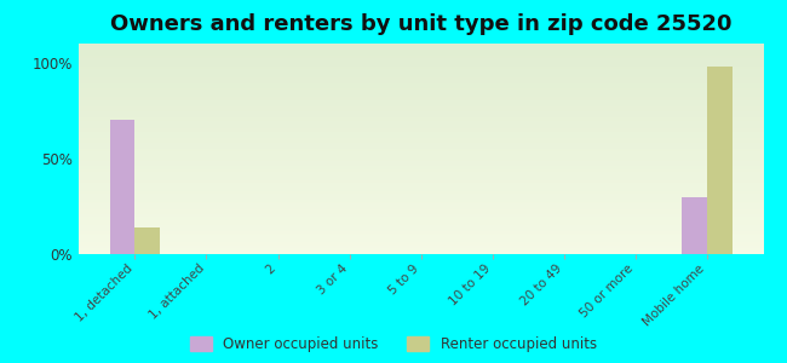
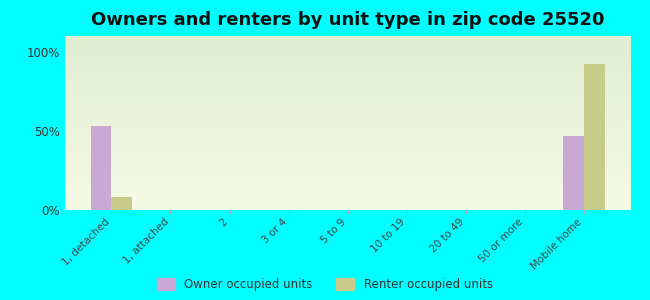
Owner occupied units/1, detached: 70% -> 53%
Renter occupied units/1, detached: 14% -> 8%
Owner occupied units/Mobile home: 30% -> 47%
Renter occupied units/Mobile home: 98% -> 92%
